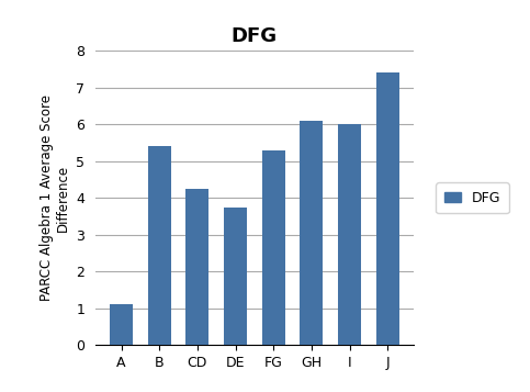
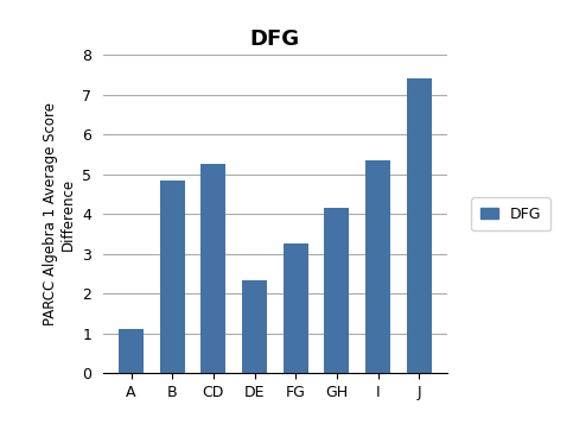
B: 5.40 -> 4.85
CD: 4.25 -> 5.25
DE: 3.75 -> 2.35
FG: 5.30 -> 3.25
GH: 6.10 -> 4.15
I: 6.00 -> 5.35
